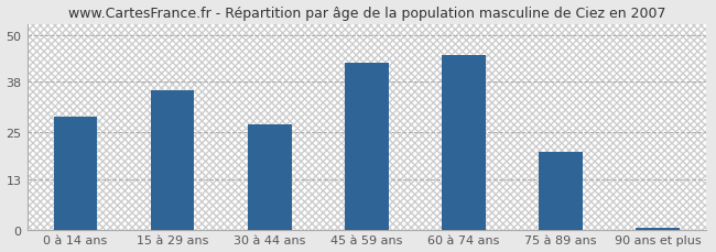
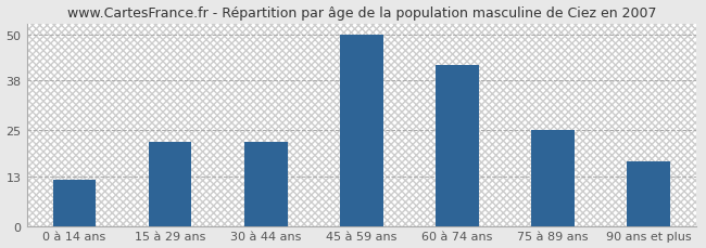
0 à 14 ans: 29.0 -> 12.0
15 à 29 ans: 36.0 -> 22.0
30 à 44 ans: 27.0 -> 22.0
45 à 59 ans: 43.0 -> 50.0
60 à 74 ans: 45.0 -> 42.0
75 à 89 ans: 20.0 -> 25.0
90 ans et plus: 0.5 -> 17.0
